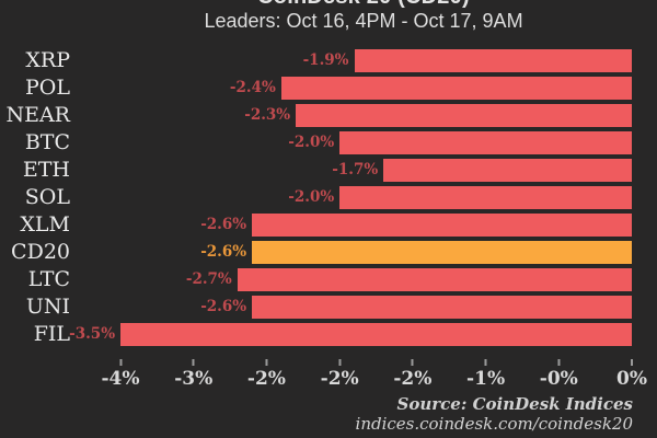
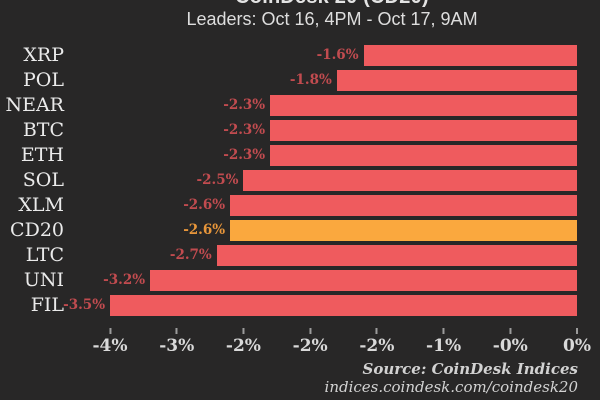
XRP: -1.9% -> -1.6%
POL: -2.4% -> -1.8%
BTC: -2.0% -> -2.3%
ETH: -1.7% -> -2.3%
SOL: -2.0% -> -2.5%
UNI: -2.6% -> -3.2%
